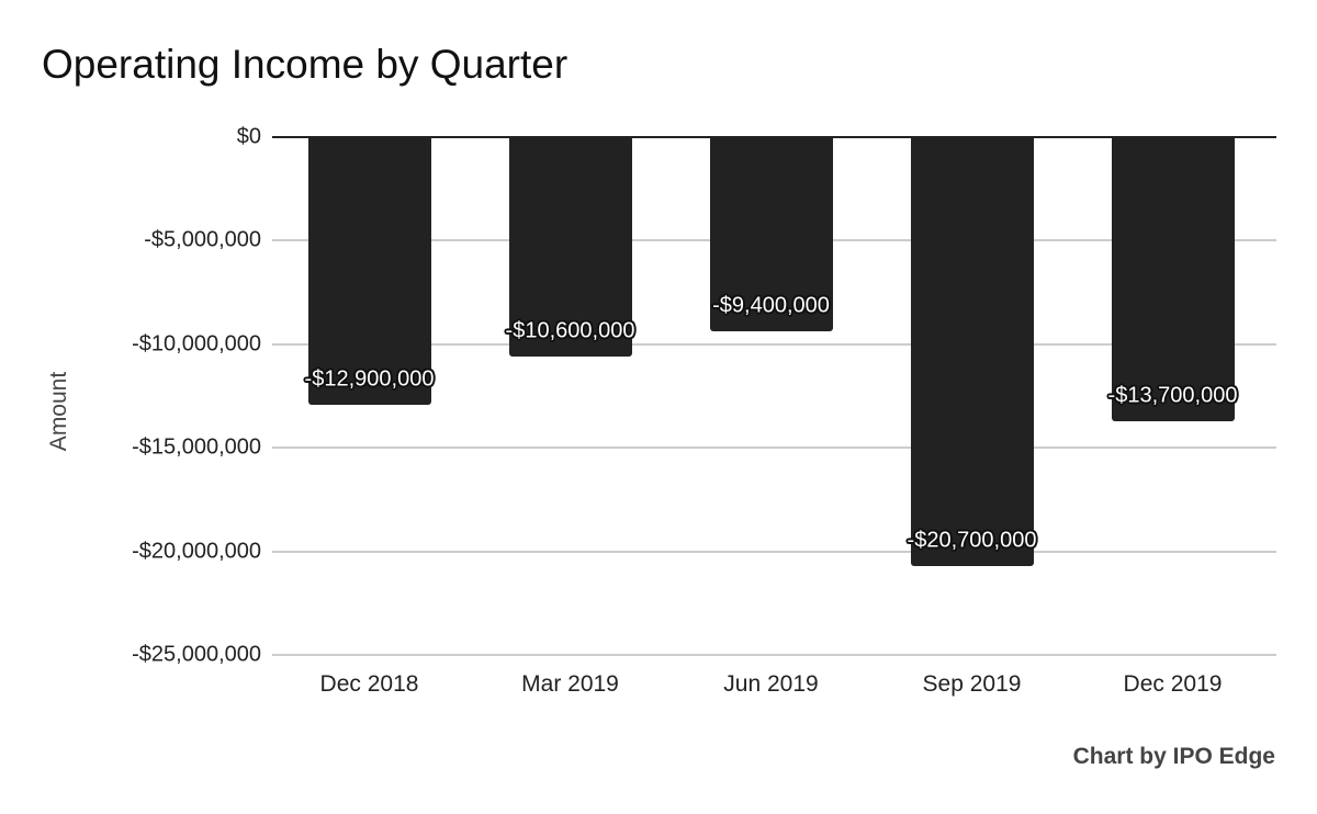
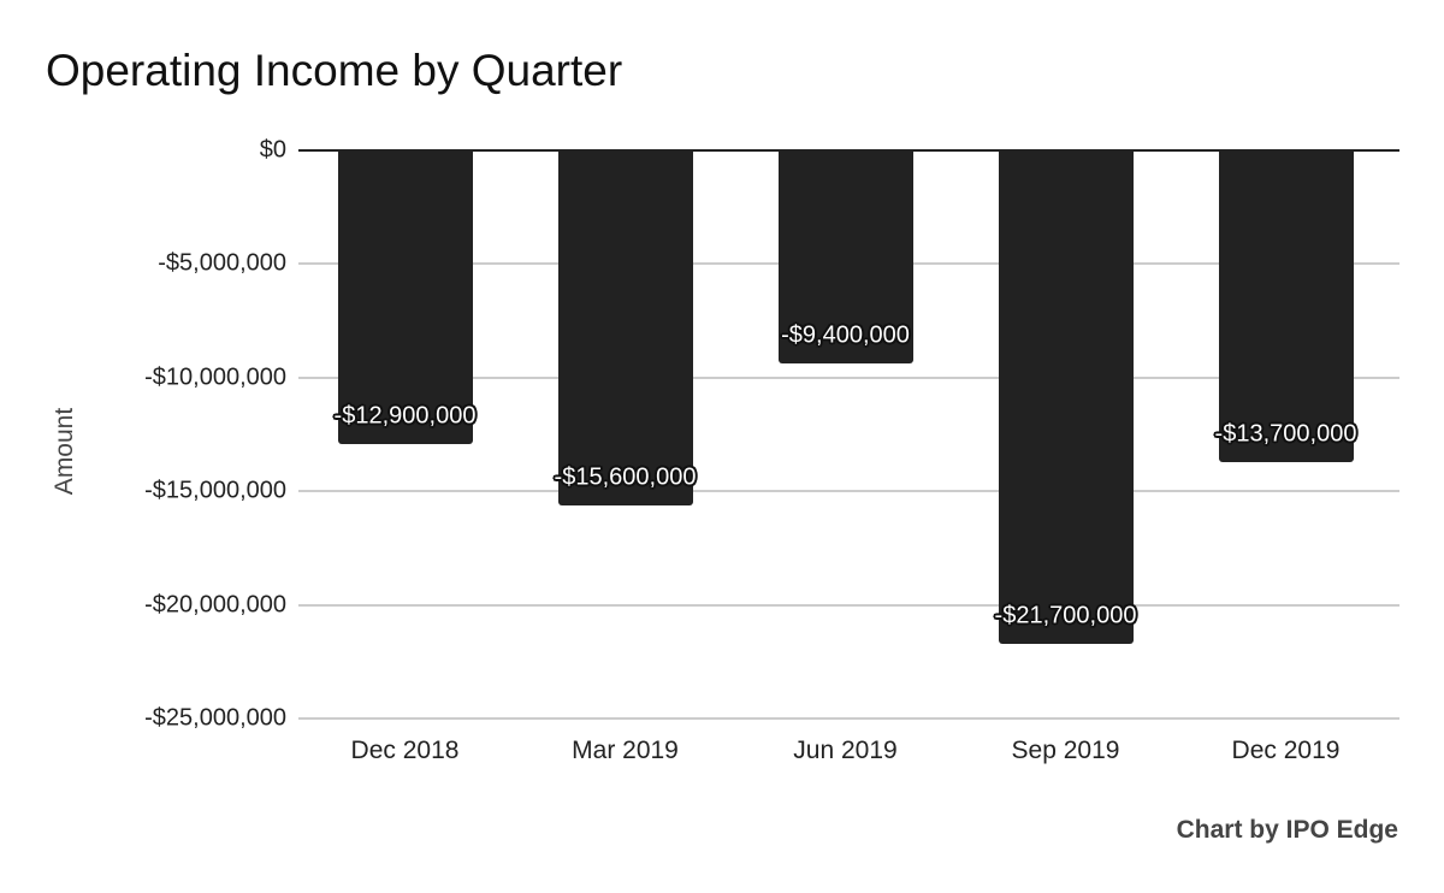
Mar 2019: -$10,600,000 -> -$15,600,000
Sep 2019: -$20,700,000 -> -$21,700,000
